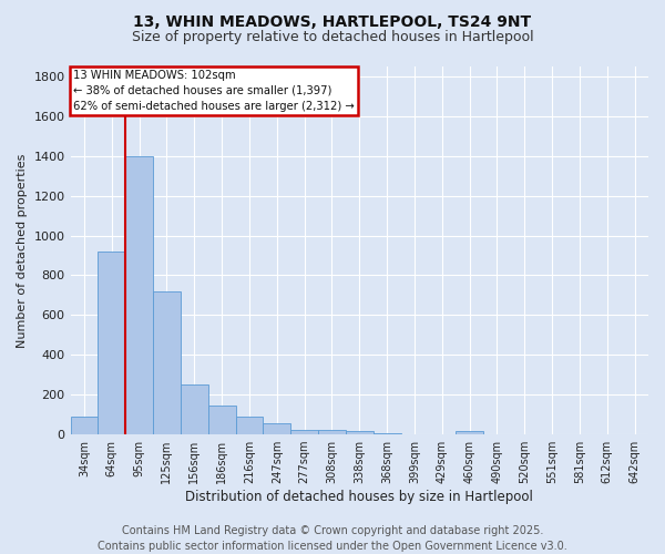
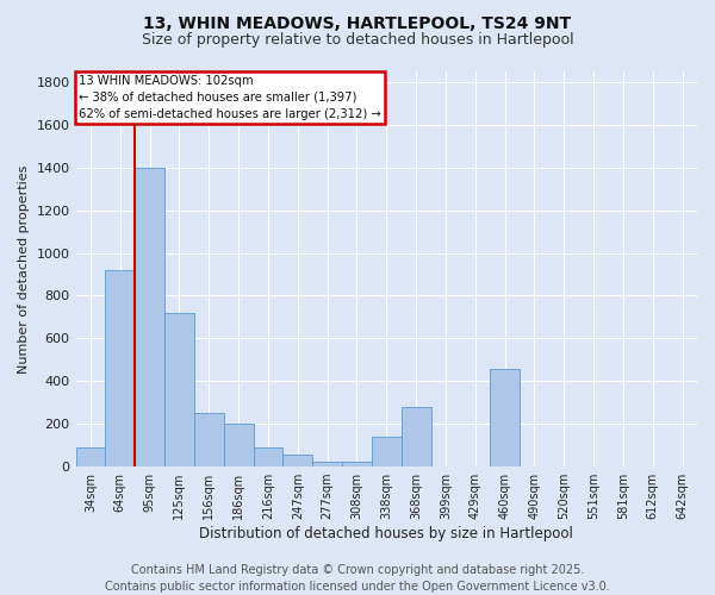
186sqm: 140 -> 200
338sqm: 20 -> 140
368sqm: 0 -> 280
460sqm: 20 -> 460
